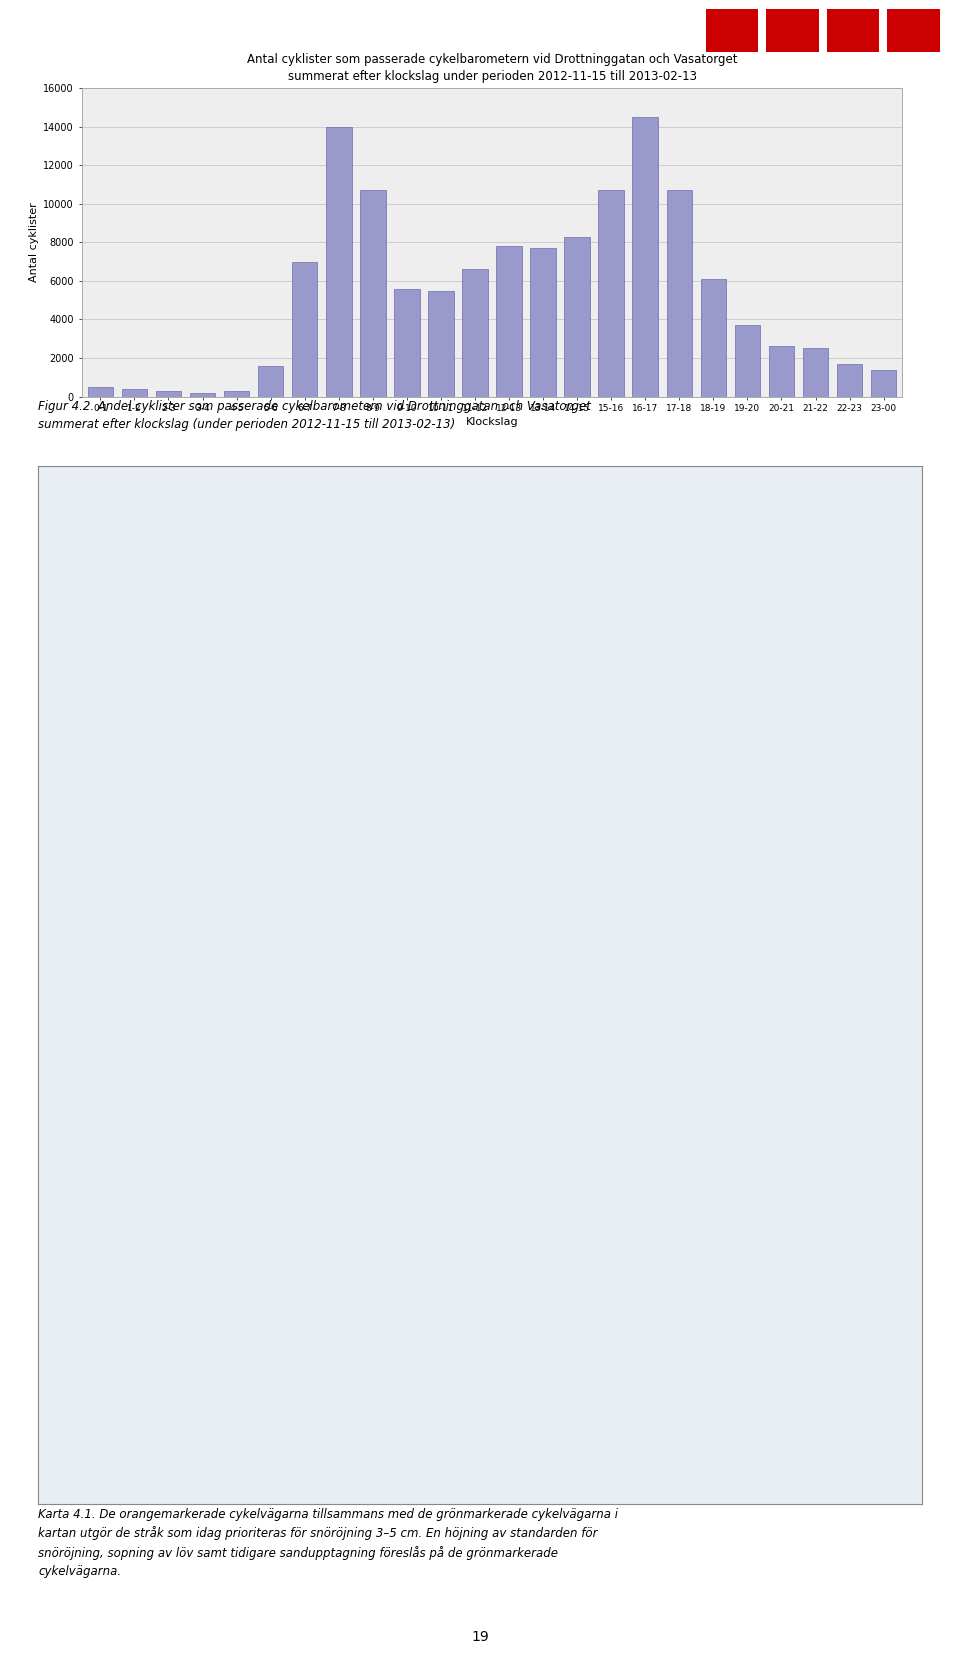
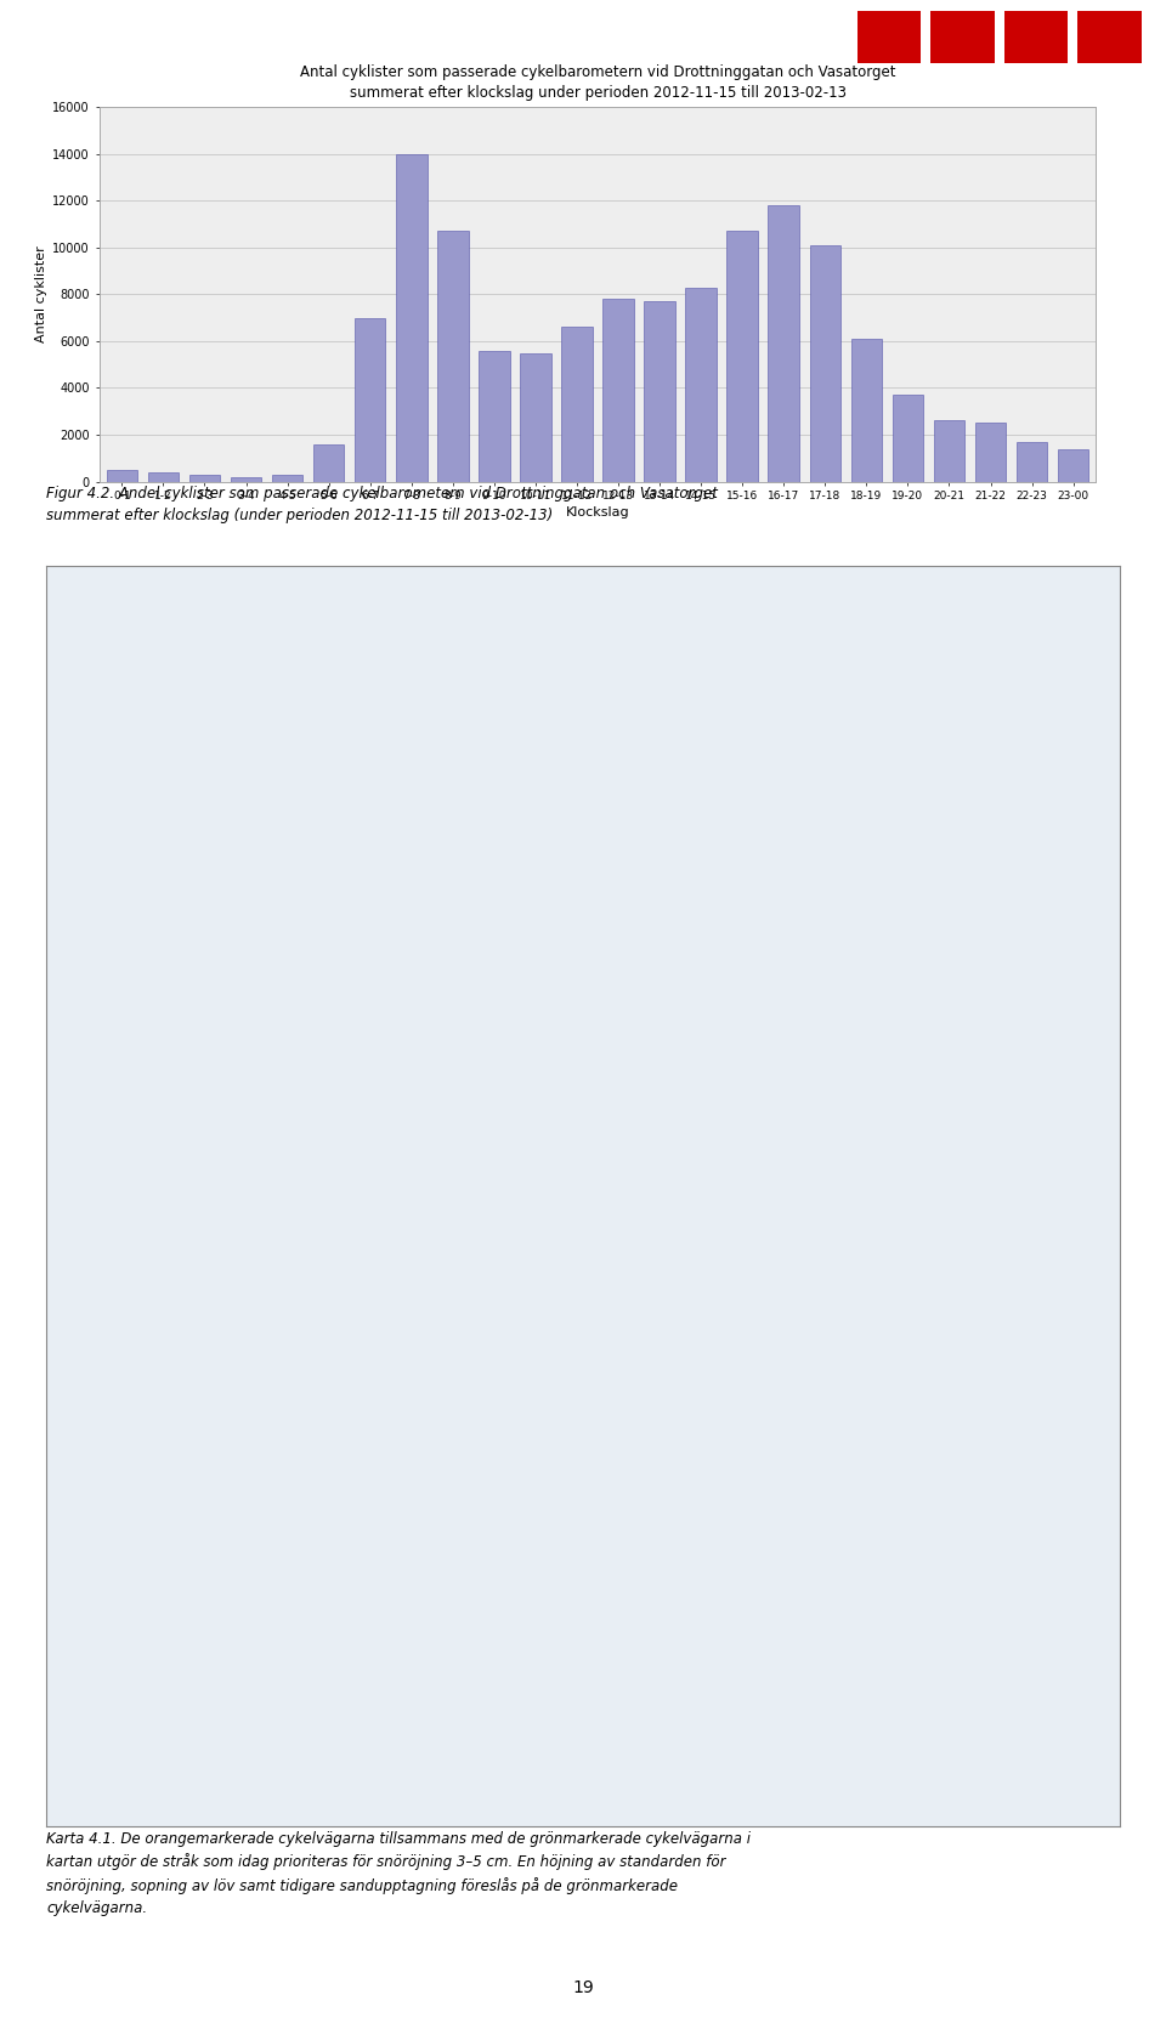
16-17: 14500 -> 11800
17-18: 10700 -> 10100
